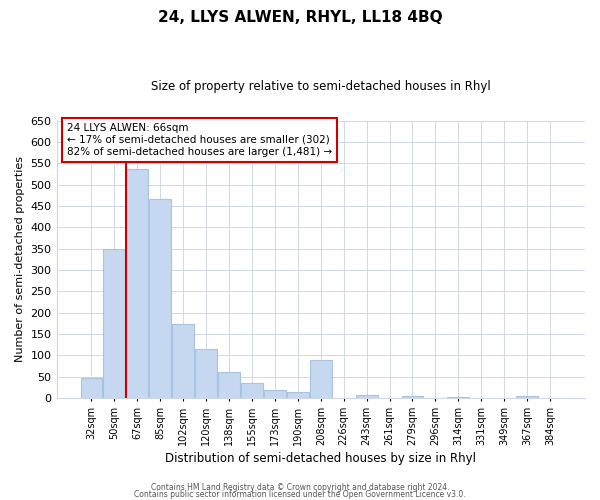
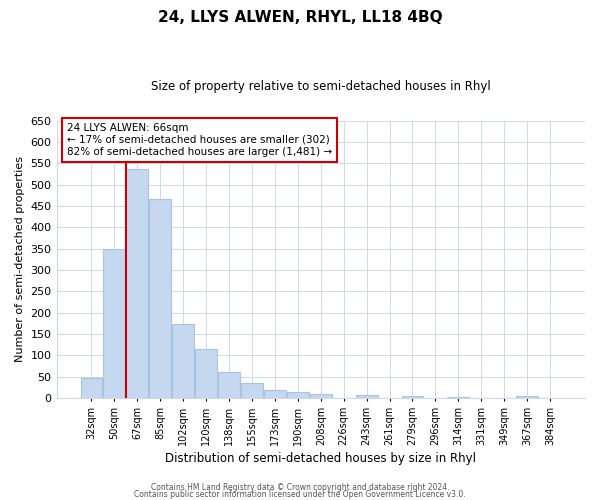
208sqm: 90 -> 9
